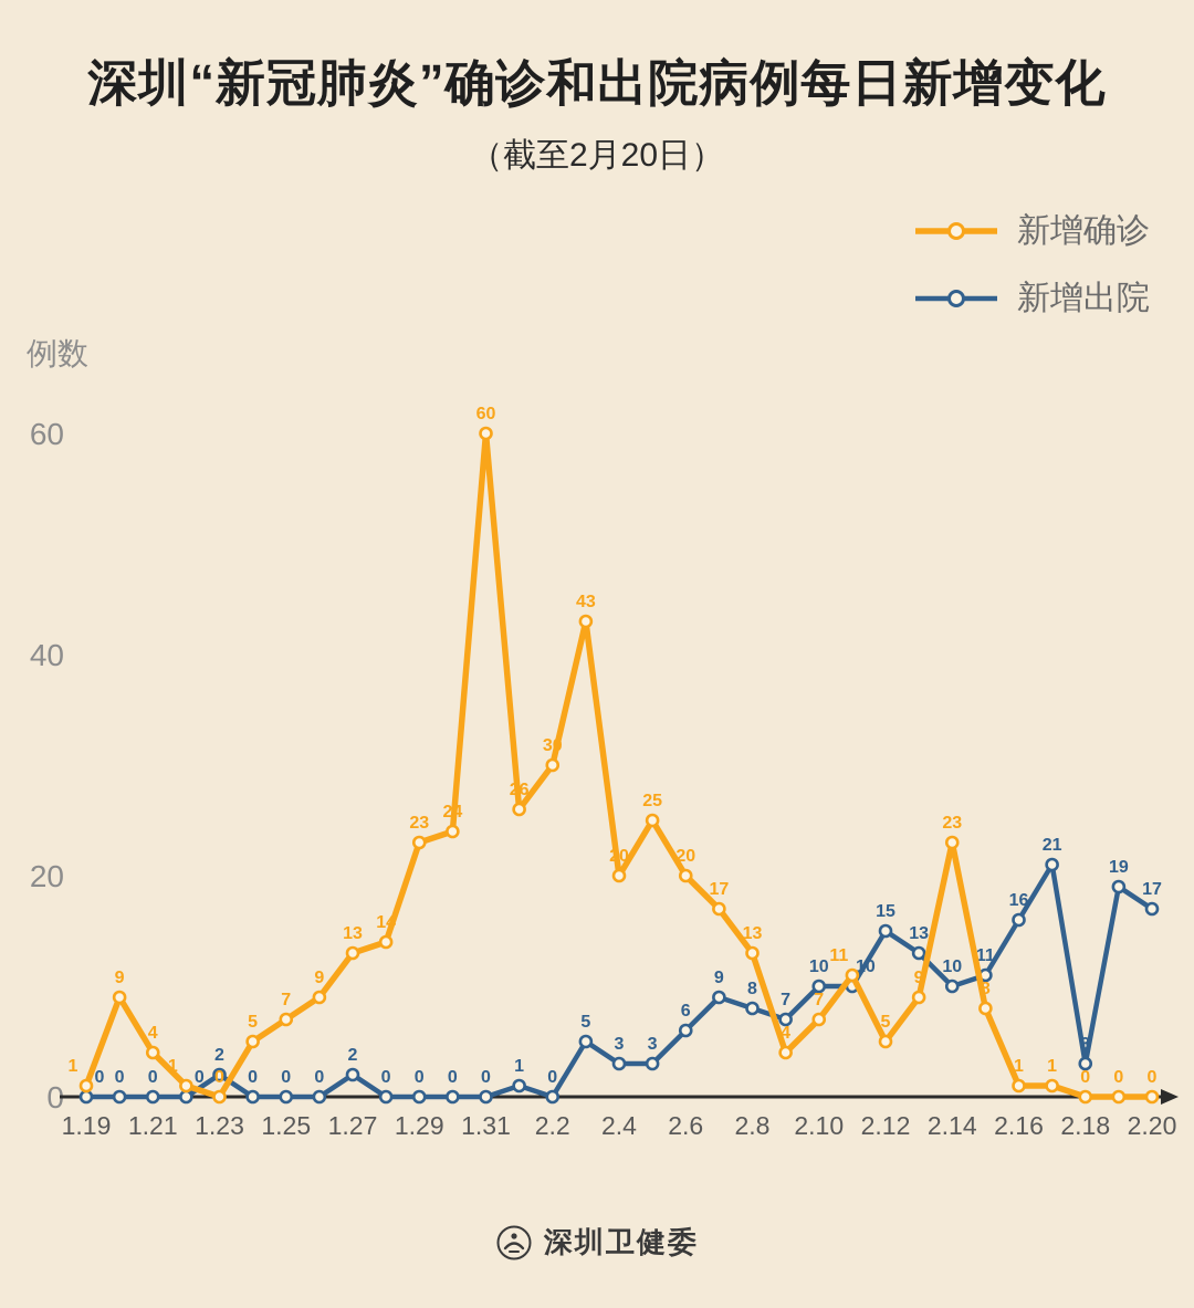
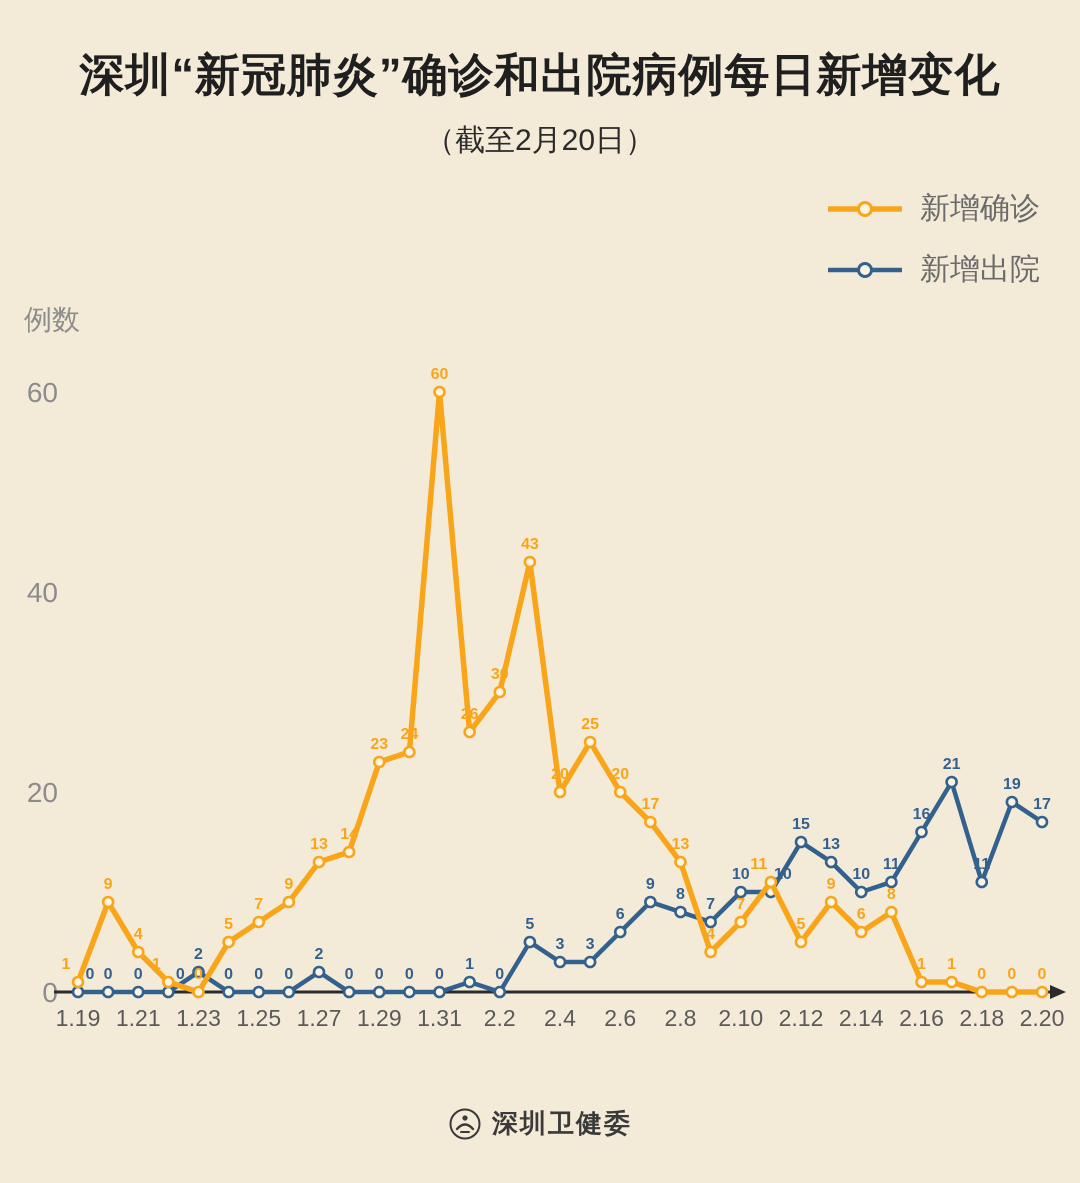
新增确诊/2.14: 23 -> 6
新增出院/2.18: 3 -> 11
